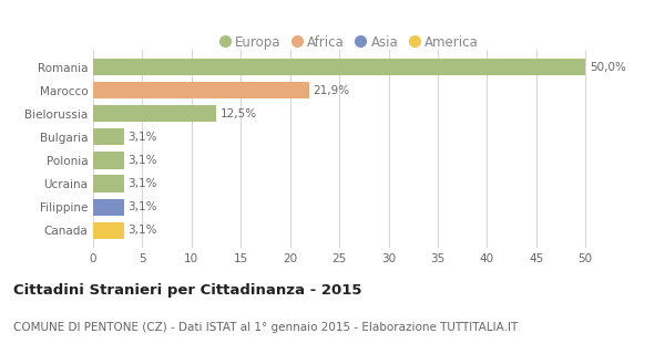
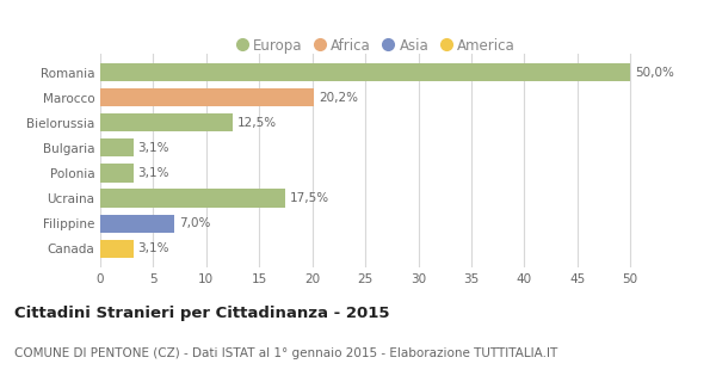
Marocco: 21,9% -> 20,2%
Ucraina: 3,1% -> 17,5%
Filippine: 3,1% -> 7,0%
